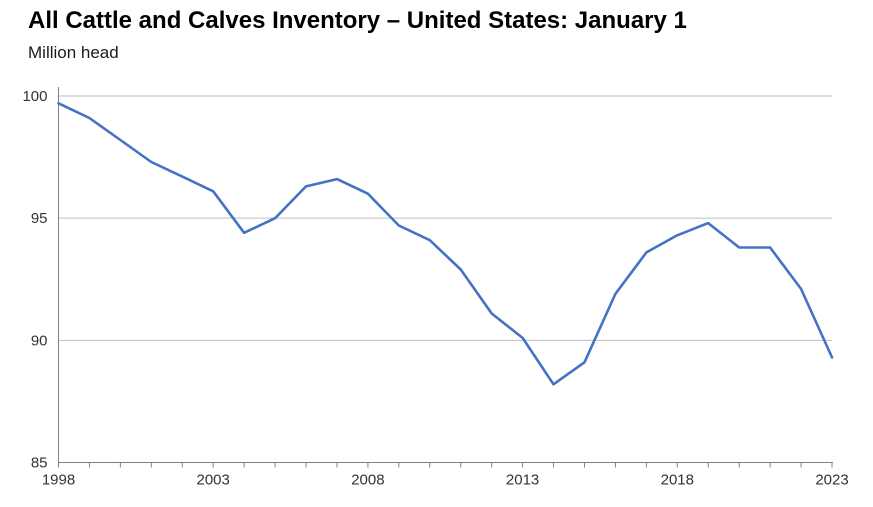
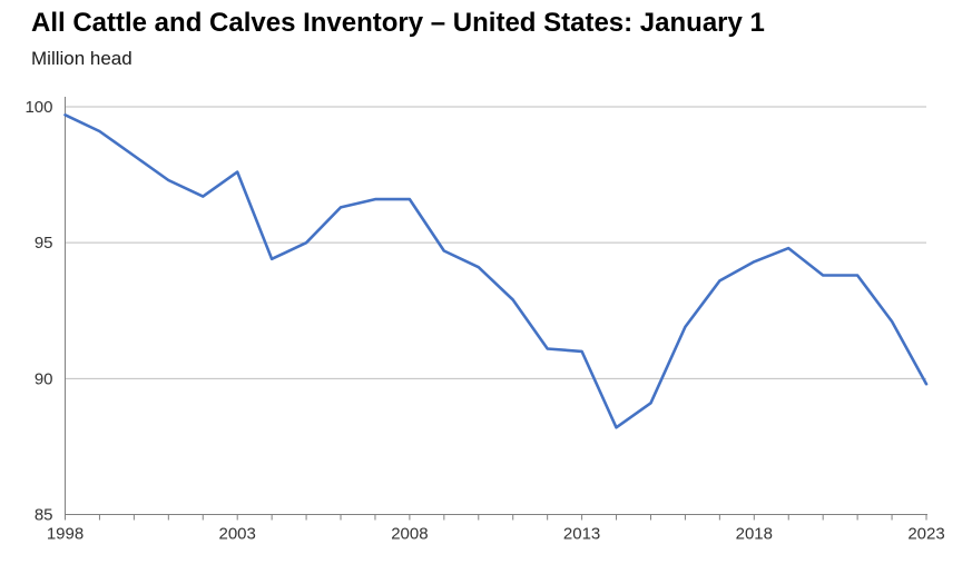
2003: 96.1 -> 97.6
2008: 96.0 -> 96.6
2013: 90.1 -> 91.0
2023: 89.3 -> 89.8
